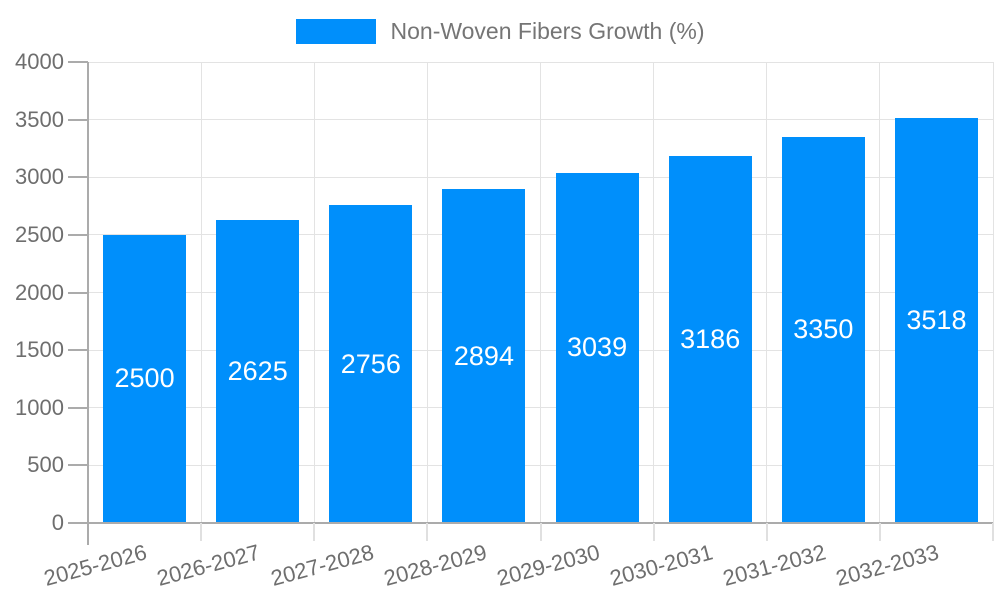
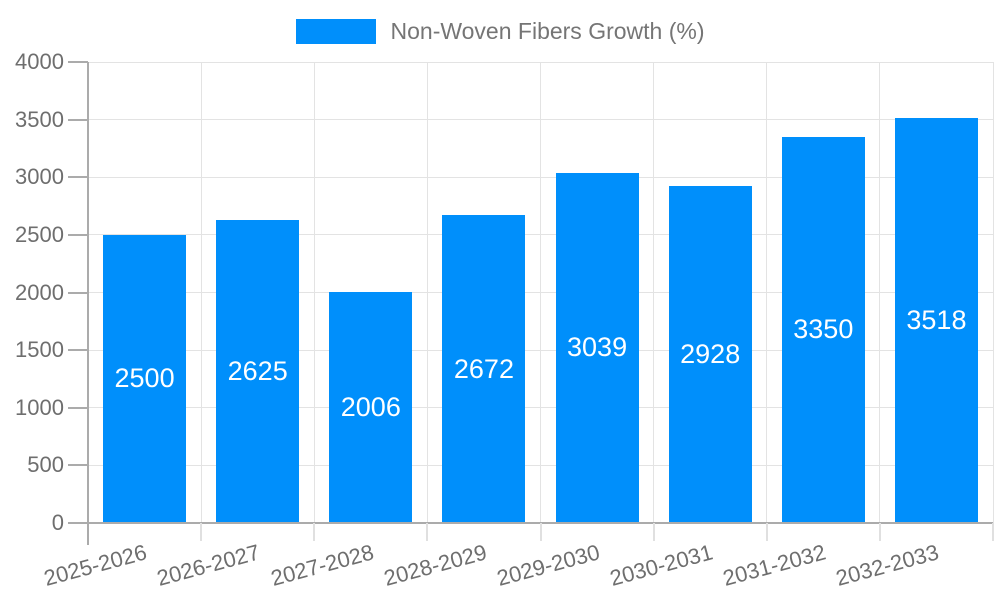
2027-2028: 2756 -> 2006
2028-2029: 2894 -> 2672
2030-2031: 3186 -> 2928
